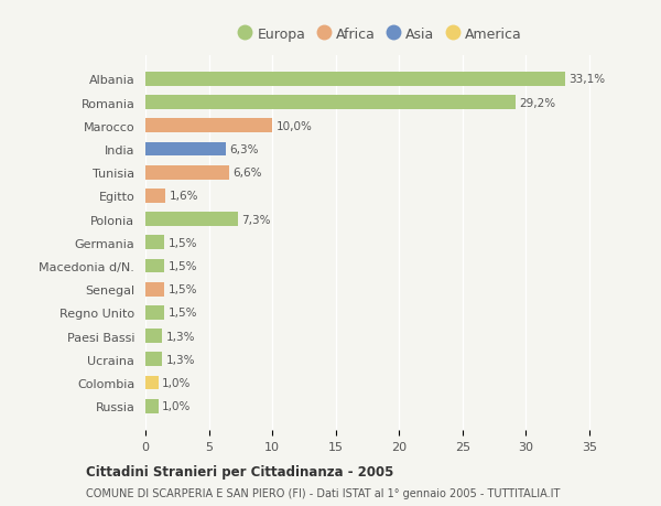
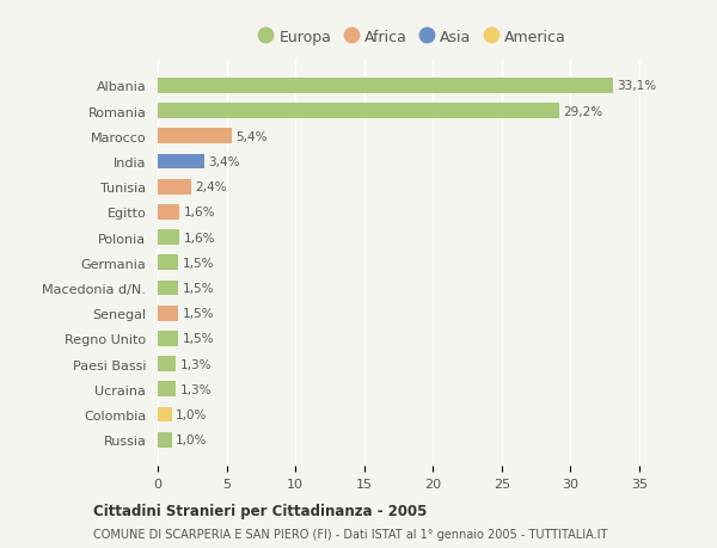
Marocco: 10,0% -> 5,4%
India: 6,3% -> 3,4%
Tunisia: 6,6% -> 2,4%
Polonia: 7,3% -> 1,6%
